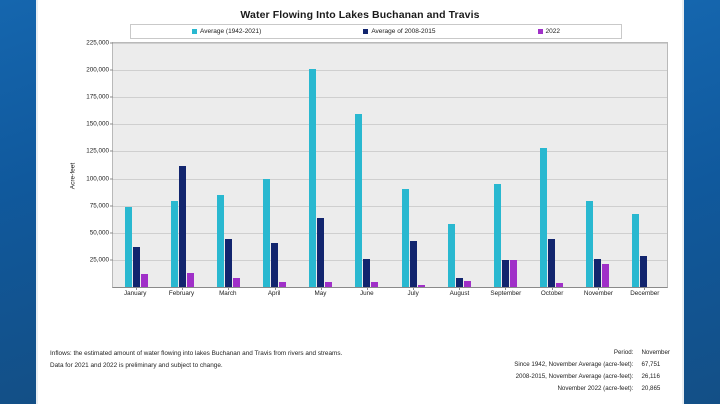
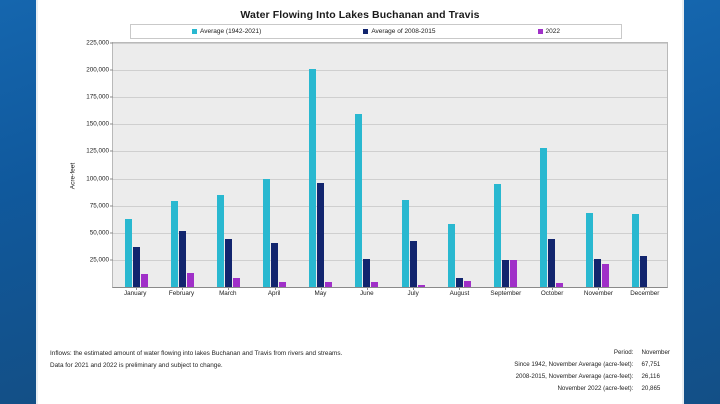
Average (1942-2021)/January: 74000 -> 63000
Average of 2008-2015/February: 112000 -> 52000
Average of 2008-2015/May: 64000 -> 96000
Average (1942-2021)/July: 90000 -> 80000
Average (1942-2021)/November: 79000 -> 68000
